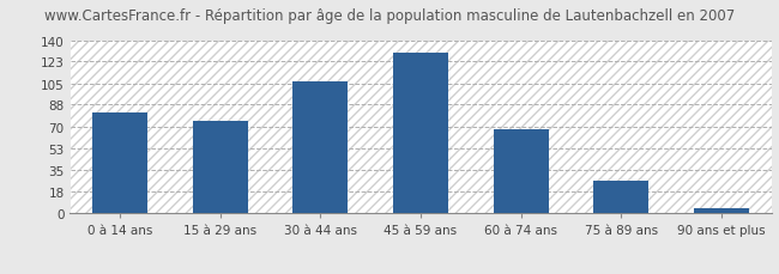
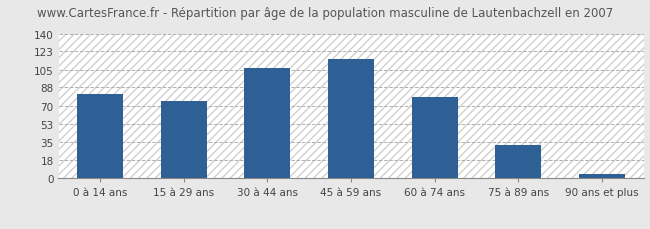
45 à 59 ans: 130 -> 115
60 à 74 ans: 68 -> 79
75 à 89 ans: 26 -> 32
